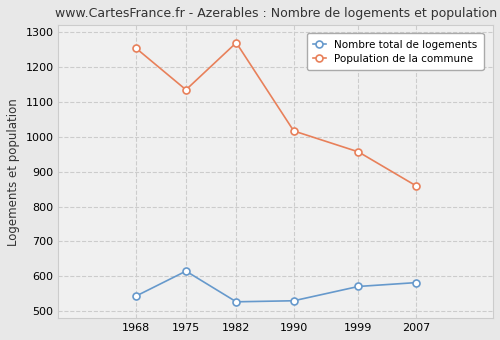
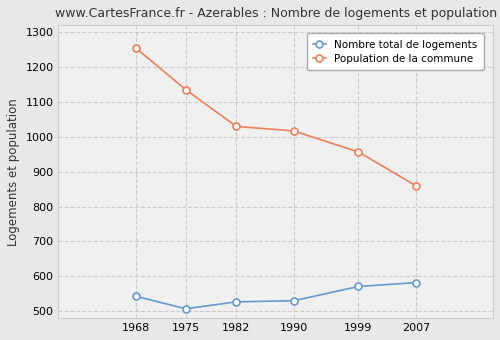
Nombre total de logements/1975: 615 -> 507
Population de la commune/1982: 1270 -> 1030
